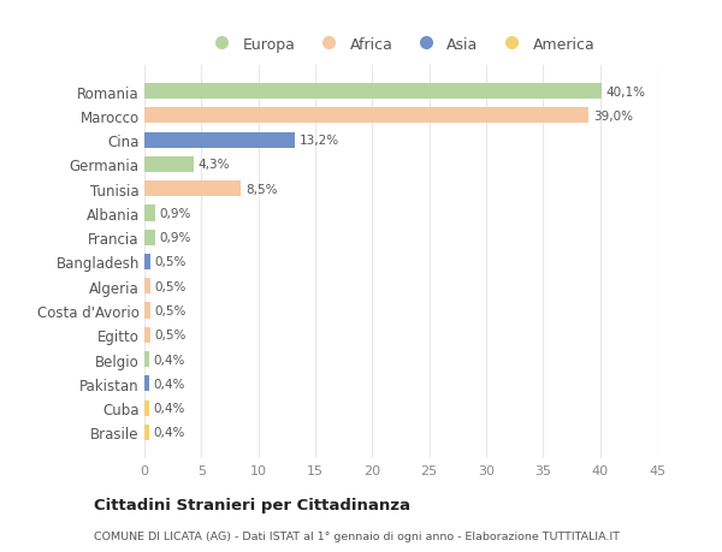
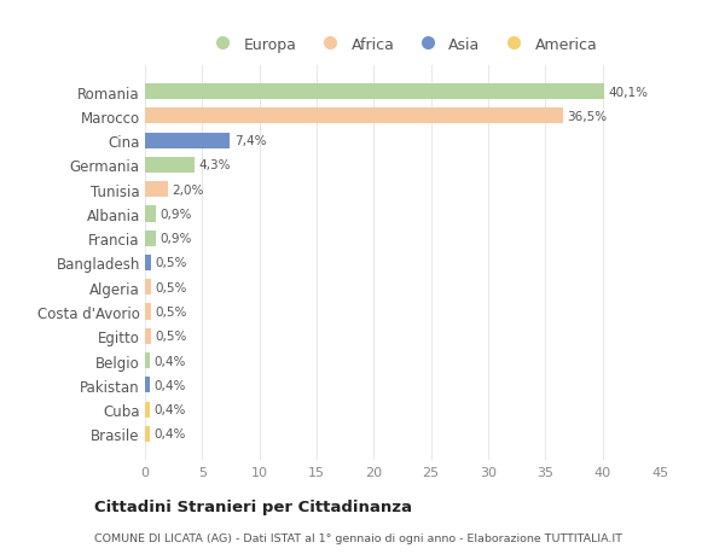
Marocco: 39,0% -> 36,5%
Cina: 13,2% -> 7,4%
Tunisia: 8,5% -> 2,0%
